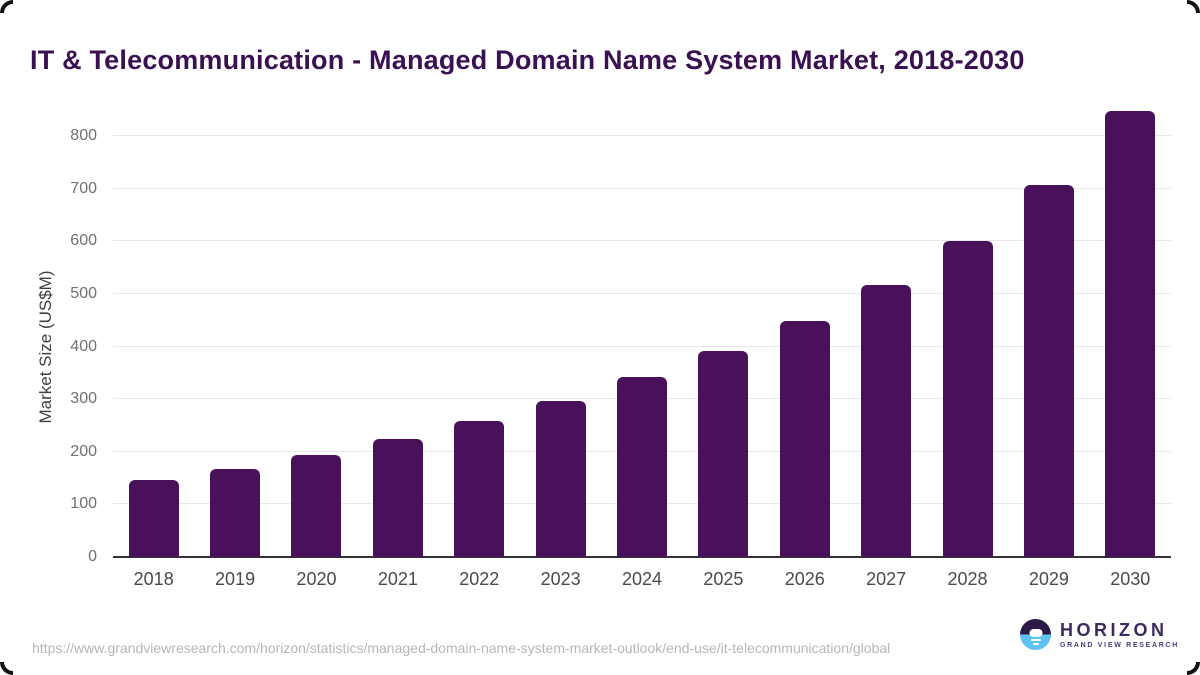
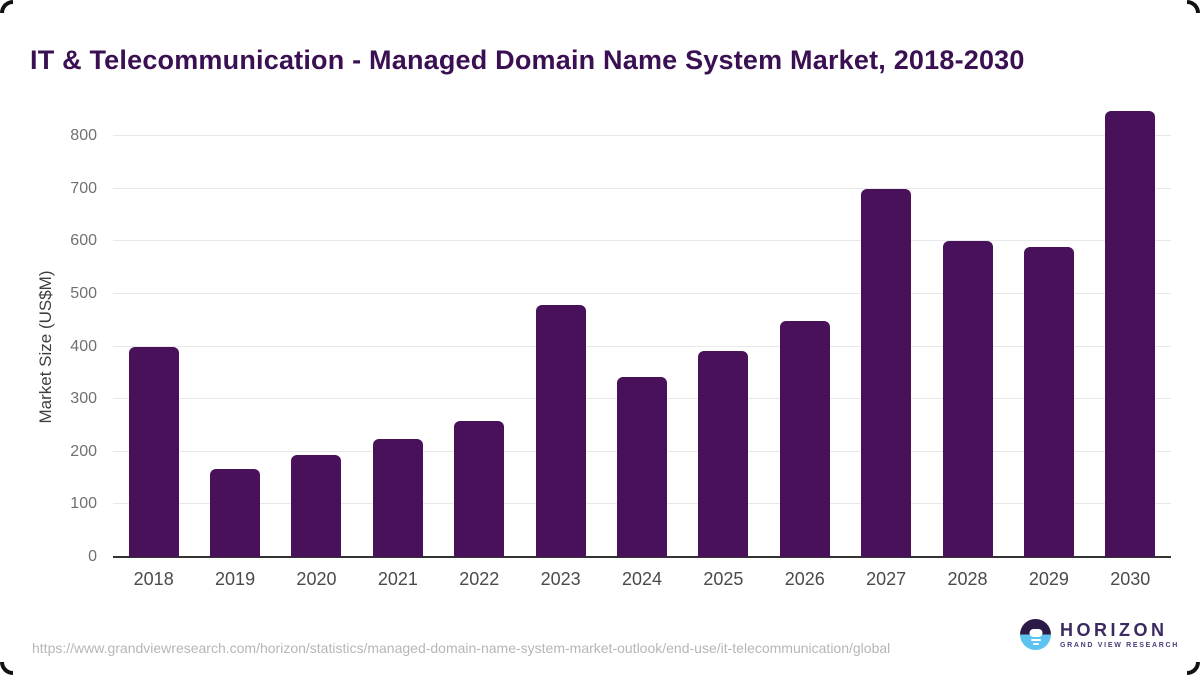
2018: 150 -> 400
2023: 300 -> 480
2027: 520 -> 700
2029: 710 -> 590
